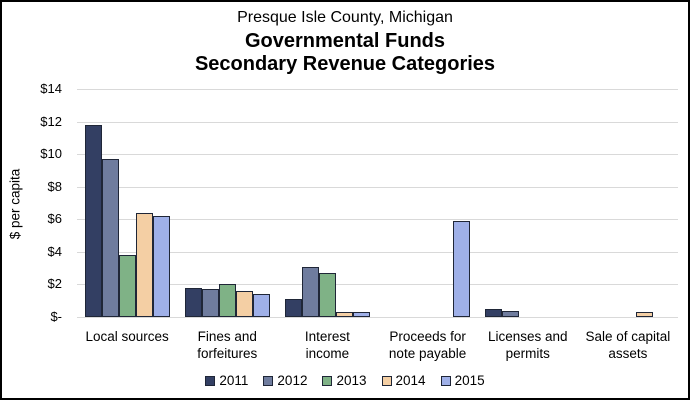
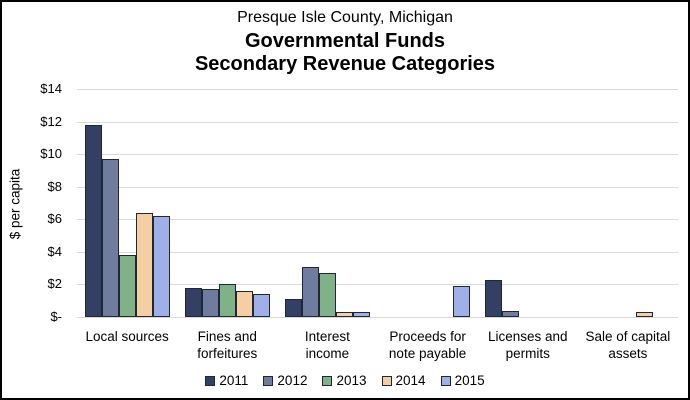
2015/Proceeds for note payable: $5.9 -> $1.9
2011/Licenses and permits: $0.5 -> $2.3
